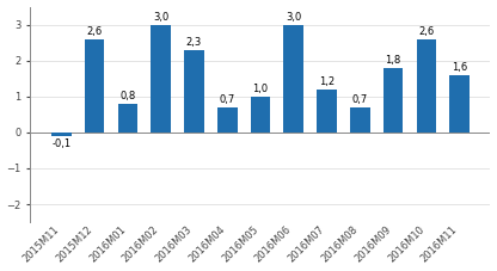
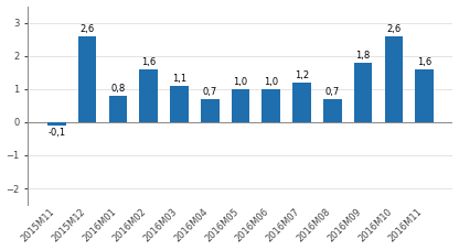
2016M02: 3,0 -> 1,6
2016M03: 2,3 -> 1,1
2016M06: 3,0 -> 1,0
